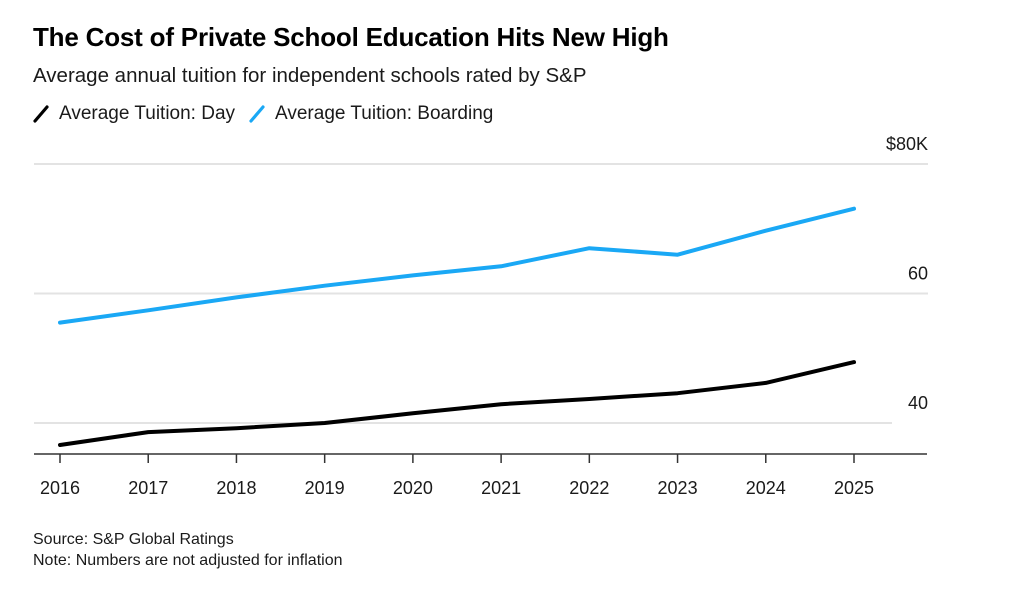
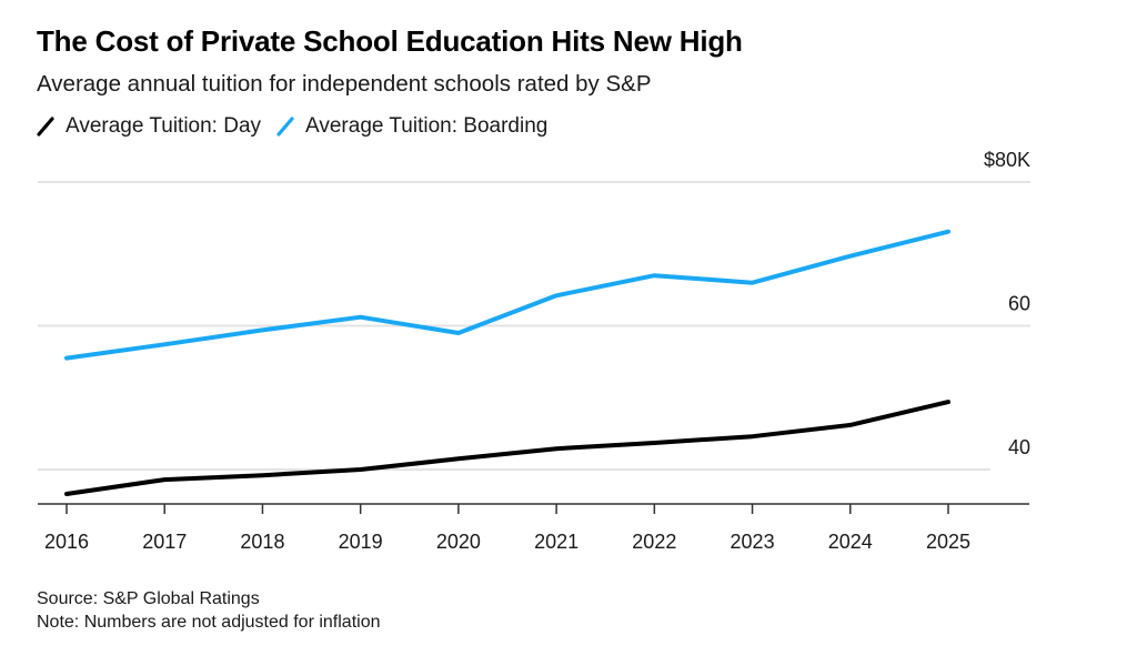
Average Tuition: Boarding/2020: $63K -> $59K
